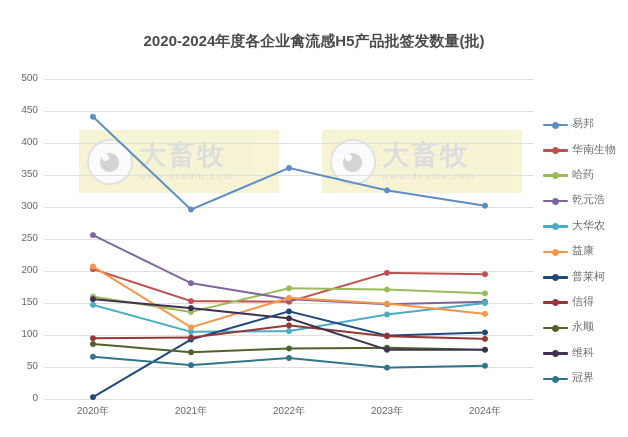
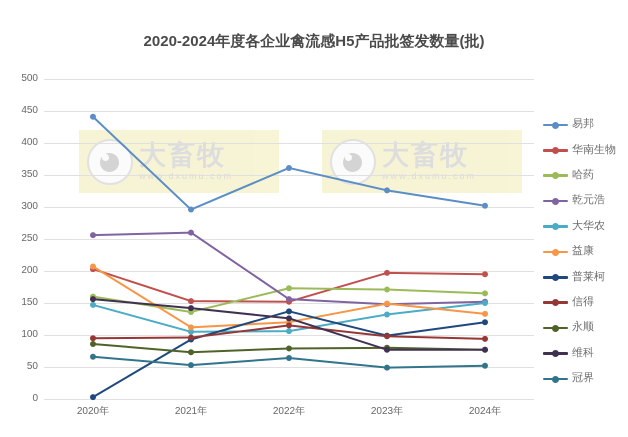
乾元浩/2021年: 180 -> 260
益康/2022年: 160 -> 120
普莱柯/2024年: 100 -> 120
